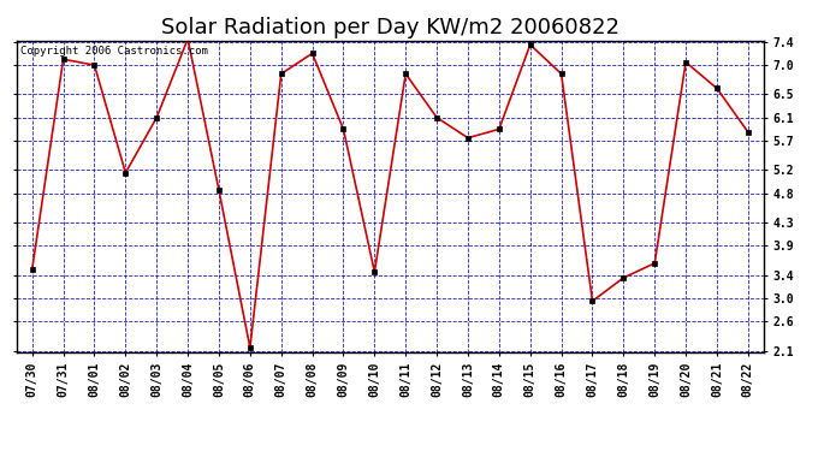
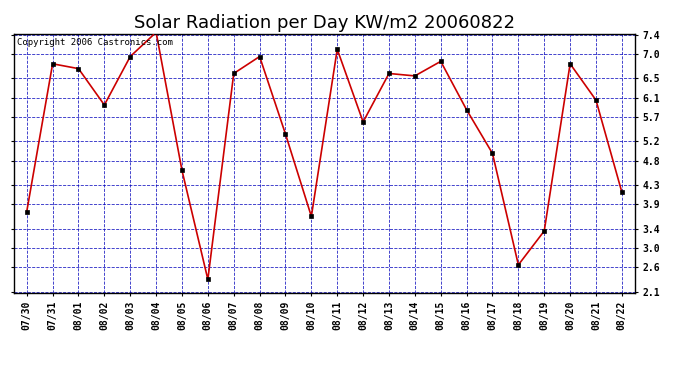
07/30: 3.50 -> 3.75
07/31: 7.10 -> 6.80
08/01: 7.00 -> 6.70
08/02: 5.15 -> 5.95
08/03: 6.10 -> 6.95
08/05: 4.85 -> 4.60
08/06: 2.15 -> 2.35
08/07: 6.85 -> 6.60
08/08: 7.20 -> 6.95
08/09: 5.90 -> 5.35
08/10: 3.45 -> 3.65
08/11: 6.85 -> 7.10
08/12: 6.10 -> 5.60
08/13: 5.75 -> 6.60
08/14: 5.90 -> 6.55
08/15: 7.35 -> 6.85
08/16: 6.85 -> 5.85
08/17: 2.95 -> 4.95
08/18: 3.35 -> 2.65
08/19: 3.60 -> 3.35
08/20: 7.05 -> 6.80
08/21: 6.60 -> 6.05
08/22: 5.85 -> 4.15
